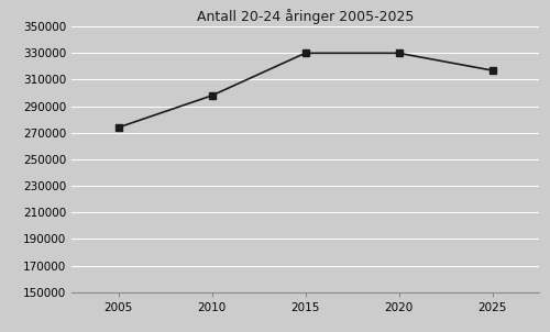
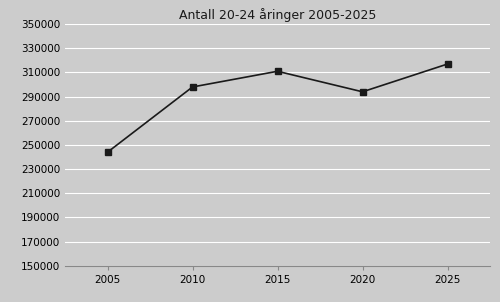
2005: 274000 -> 244000
2015: 330000 -> 311000
2020: 330000 -> 294000
